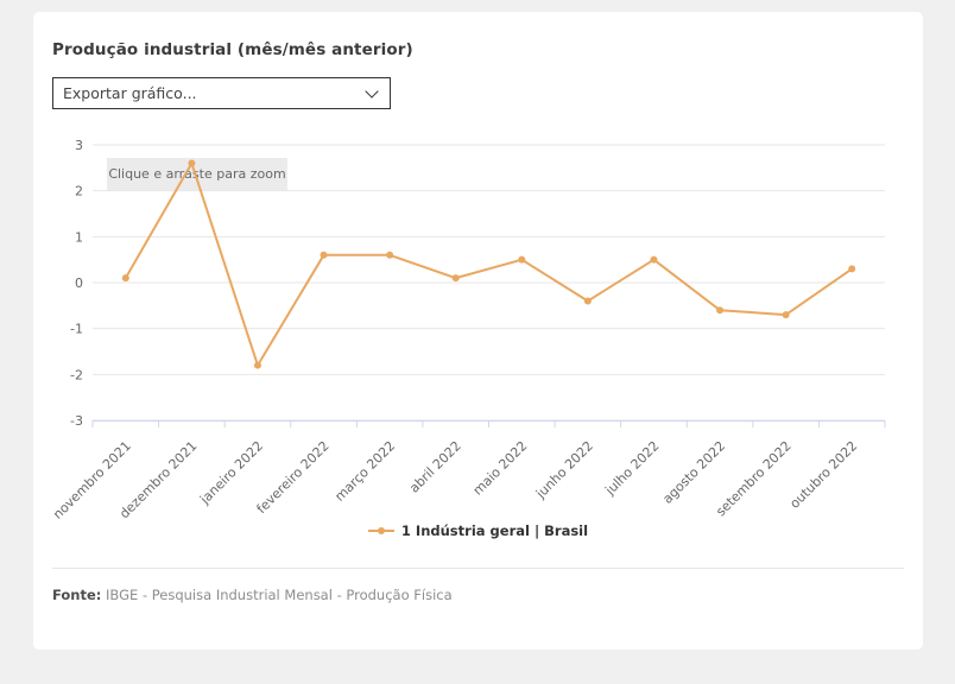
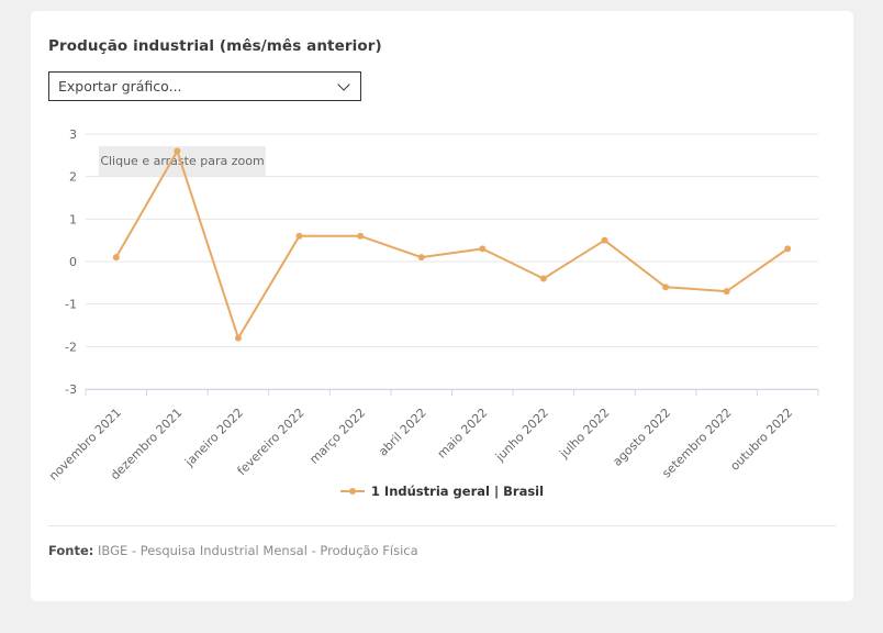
maio 2022: 0.5 -> 0.3
